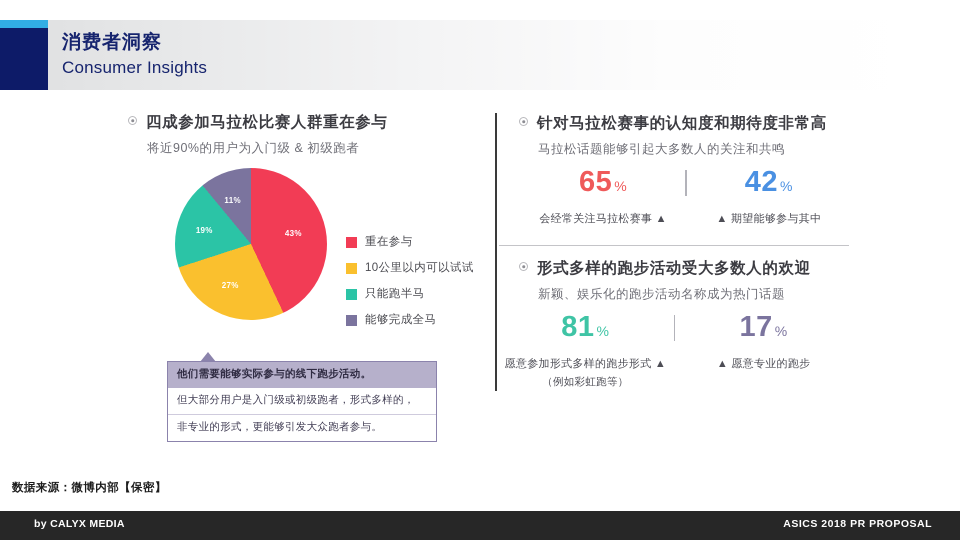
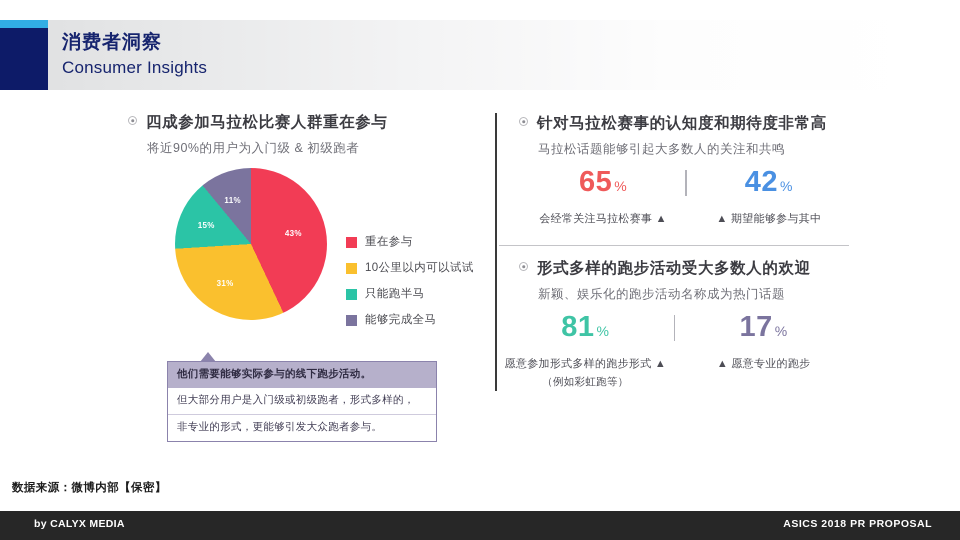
10公里以内可以试试: 27% -> 31%
只能跑半马: 19% -> 15%
